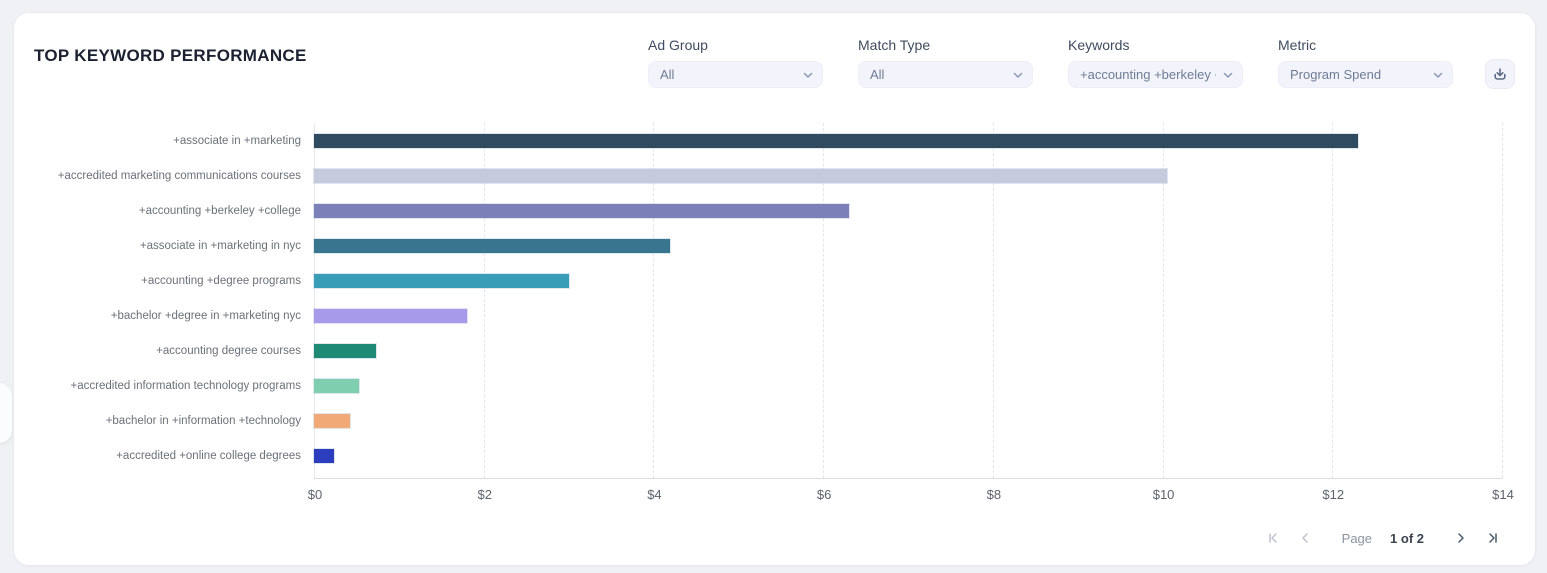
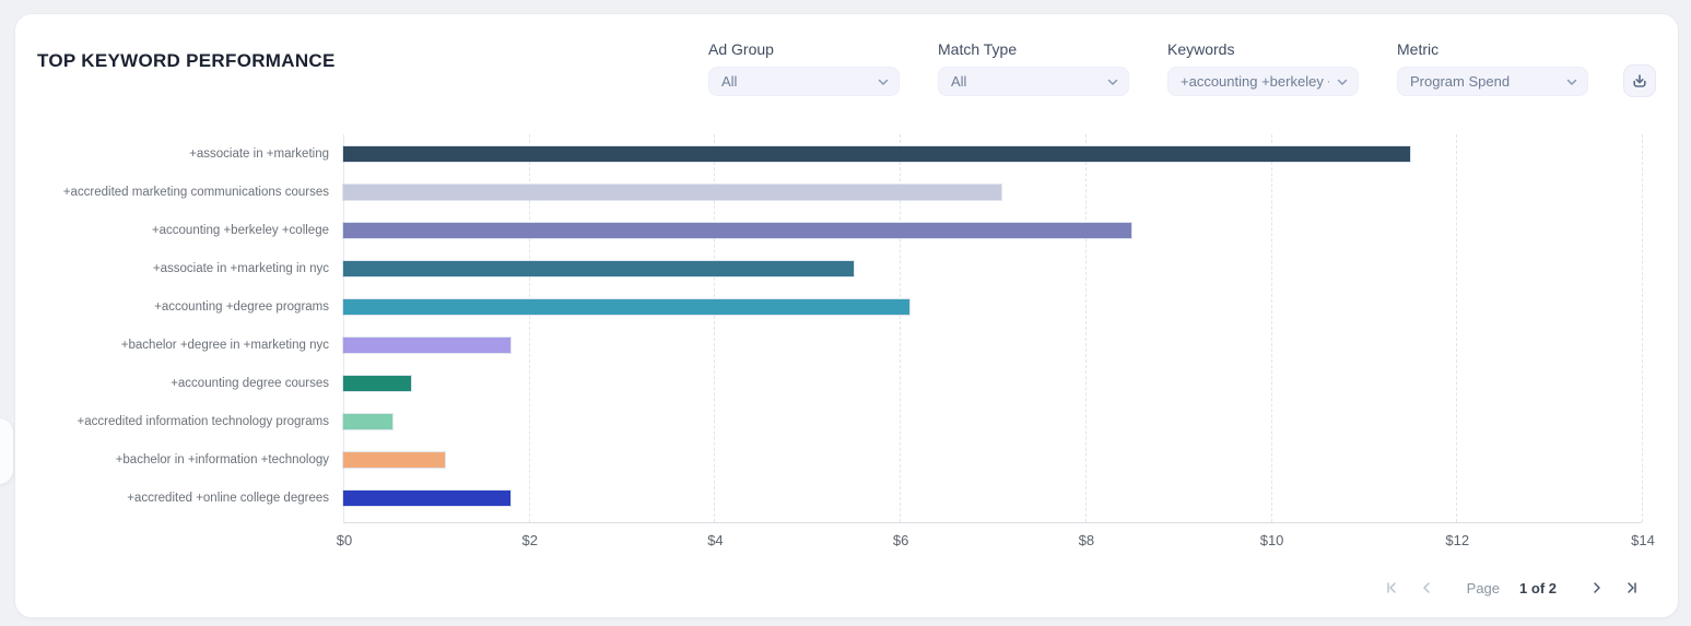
+associate in +marketing: $12.3 -> $11.5
+accredited marketing communications courses: $10.1 -> $7.1
+accounting +berkeley +college: $6.3 -> $8.5
+associate in +marketing in nyc: $4.2 -> $5.5
+accounting +degree programs: $3.0 -> $6.1
+bachelor in +information +technology: $0.4 -> $1.1
+accredited +online college degrees: $0.2 -> $1.8
